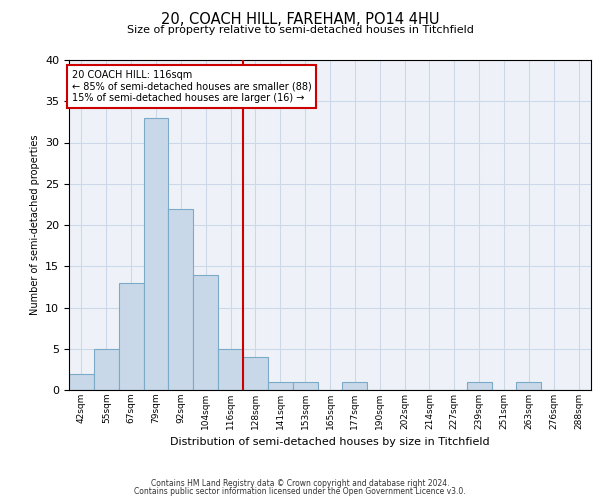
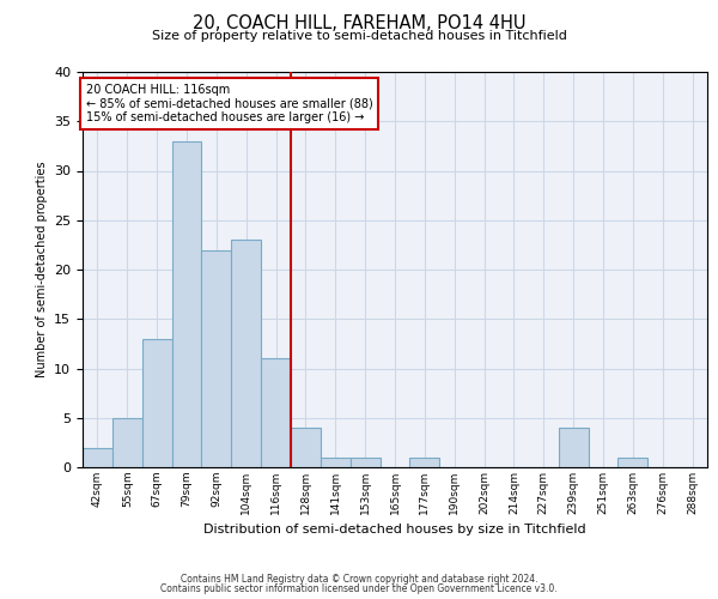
104sqm: 14 -> 23
116sqm: 5 -> 11
239sqm: 1 -> 4
